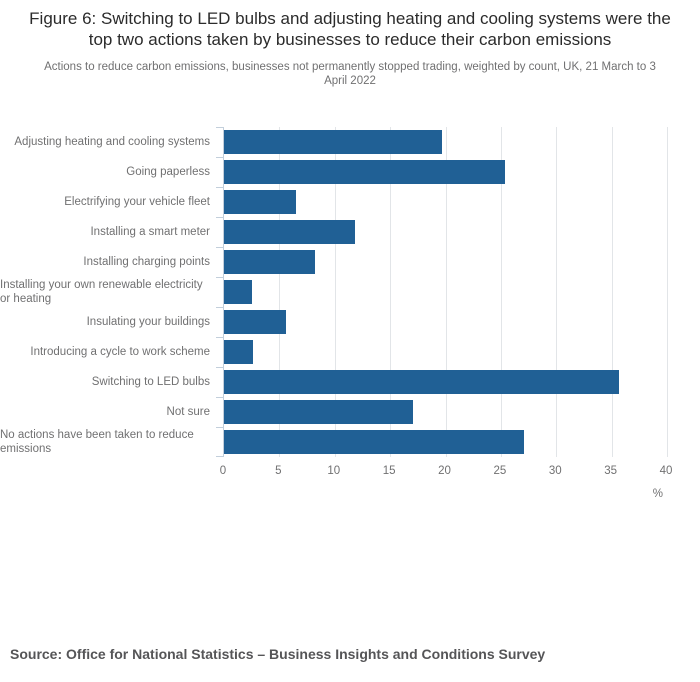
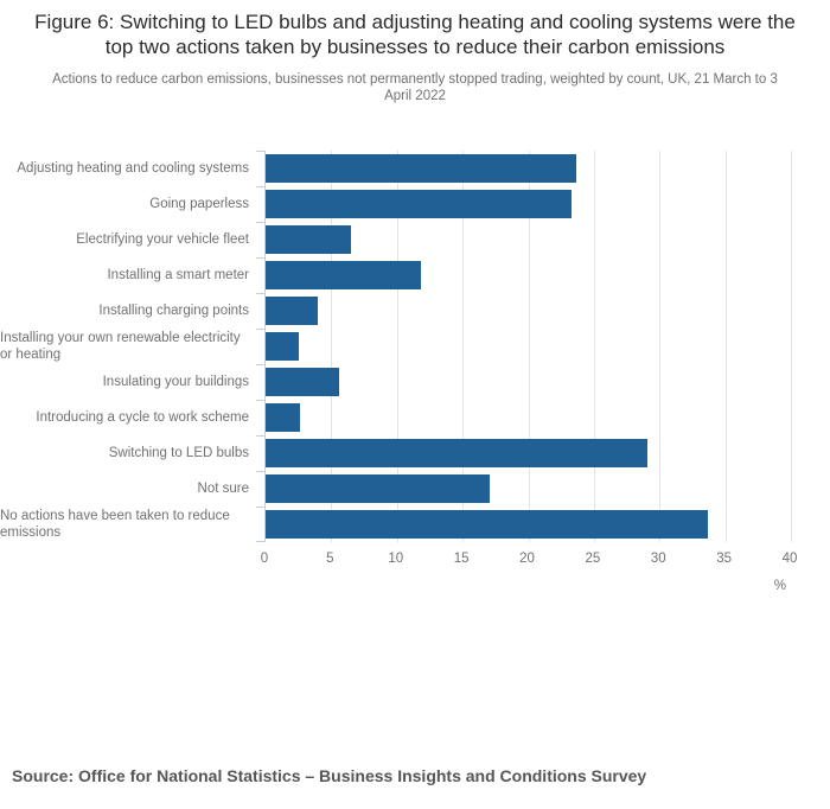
Adjusting heating and cooling systems: 19.7 -> 23.7
Going paperless: 25.4 -> 23.3
Installing charging points: 8.2 -> 4.0
Switching to LED bulbs: 35.7 -> 29.1
No actions have been taken to reduce emissions: 27.1 -> 33.7
